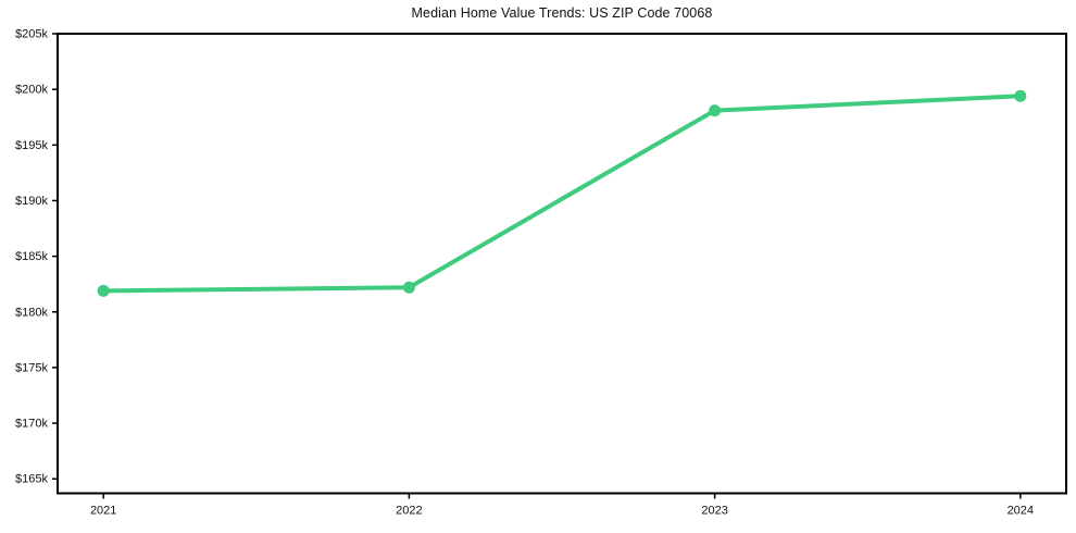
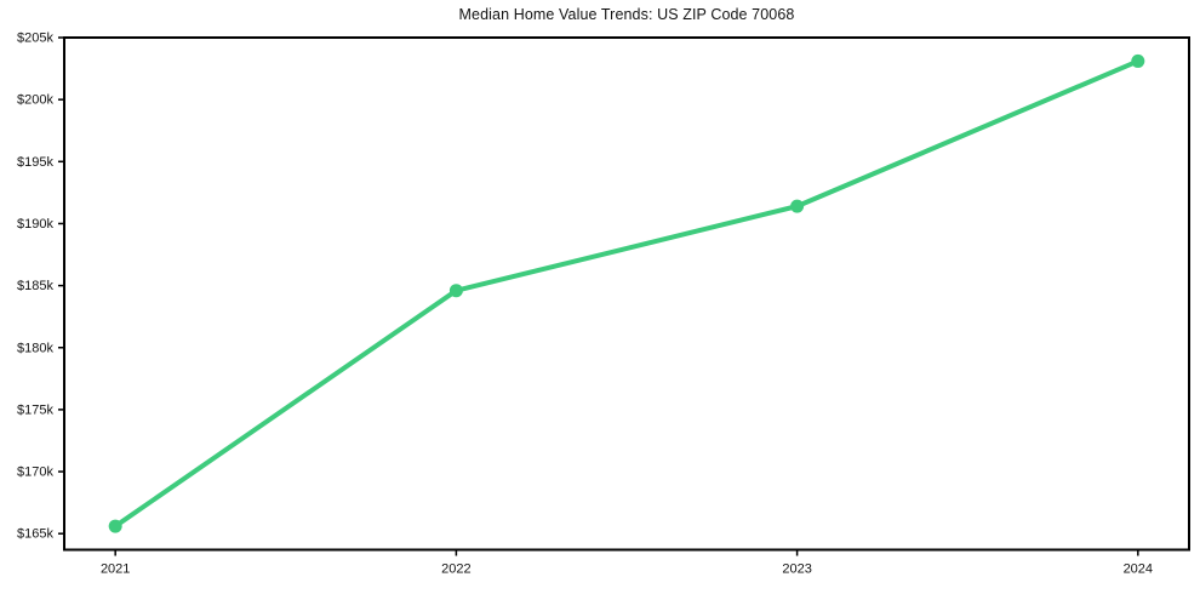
2021: $181.9k -> $165.6k
2022: $182.2k -> $184.6k
2023: $198.1k -> $191.4k
2024: $199.4k -> $203.1k
